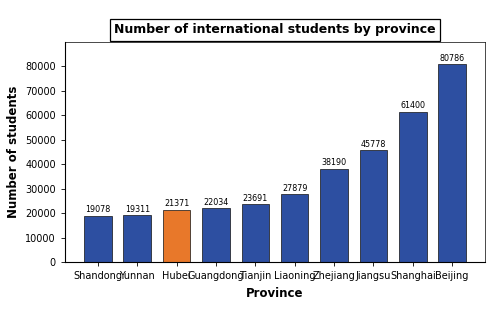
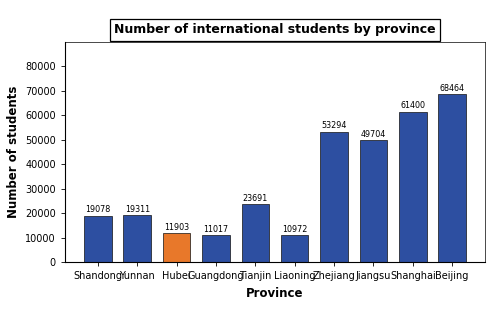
Hubei: 21371 -> 11903
Guangdong: 22034 -> 11017
Liaoning: 27879 -> 10972
Zhejiang: 38190 -> 53294
Jiangsu: 45778 -> 49704
Beijing: 80786 -> 68464
